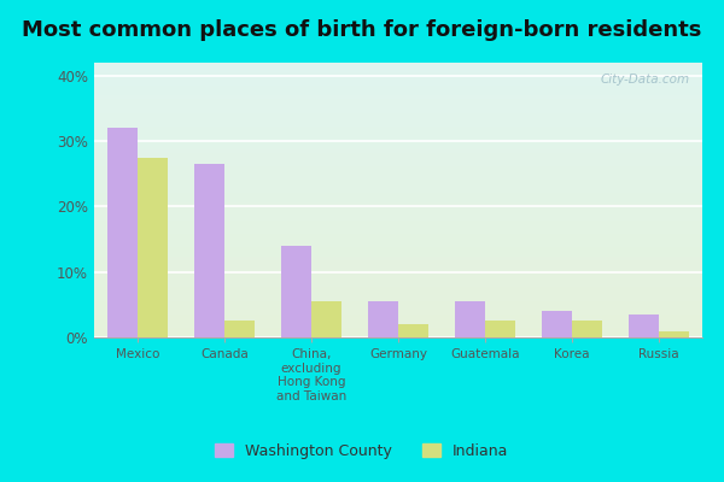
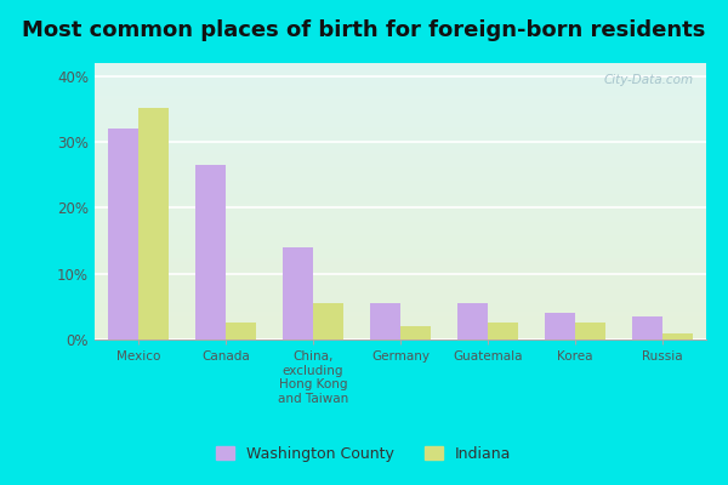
Indiana/Mexico: 27.5% -> 35.2%
